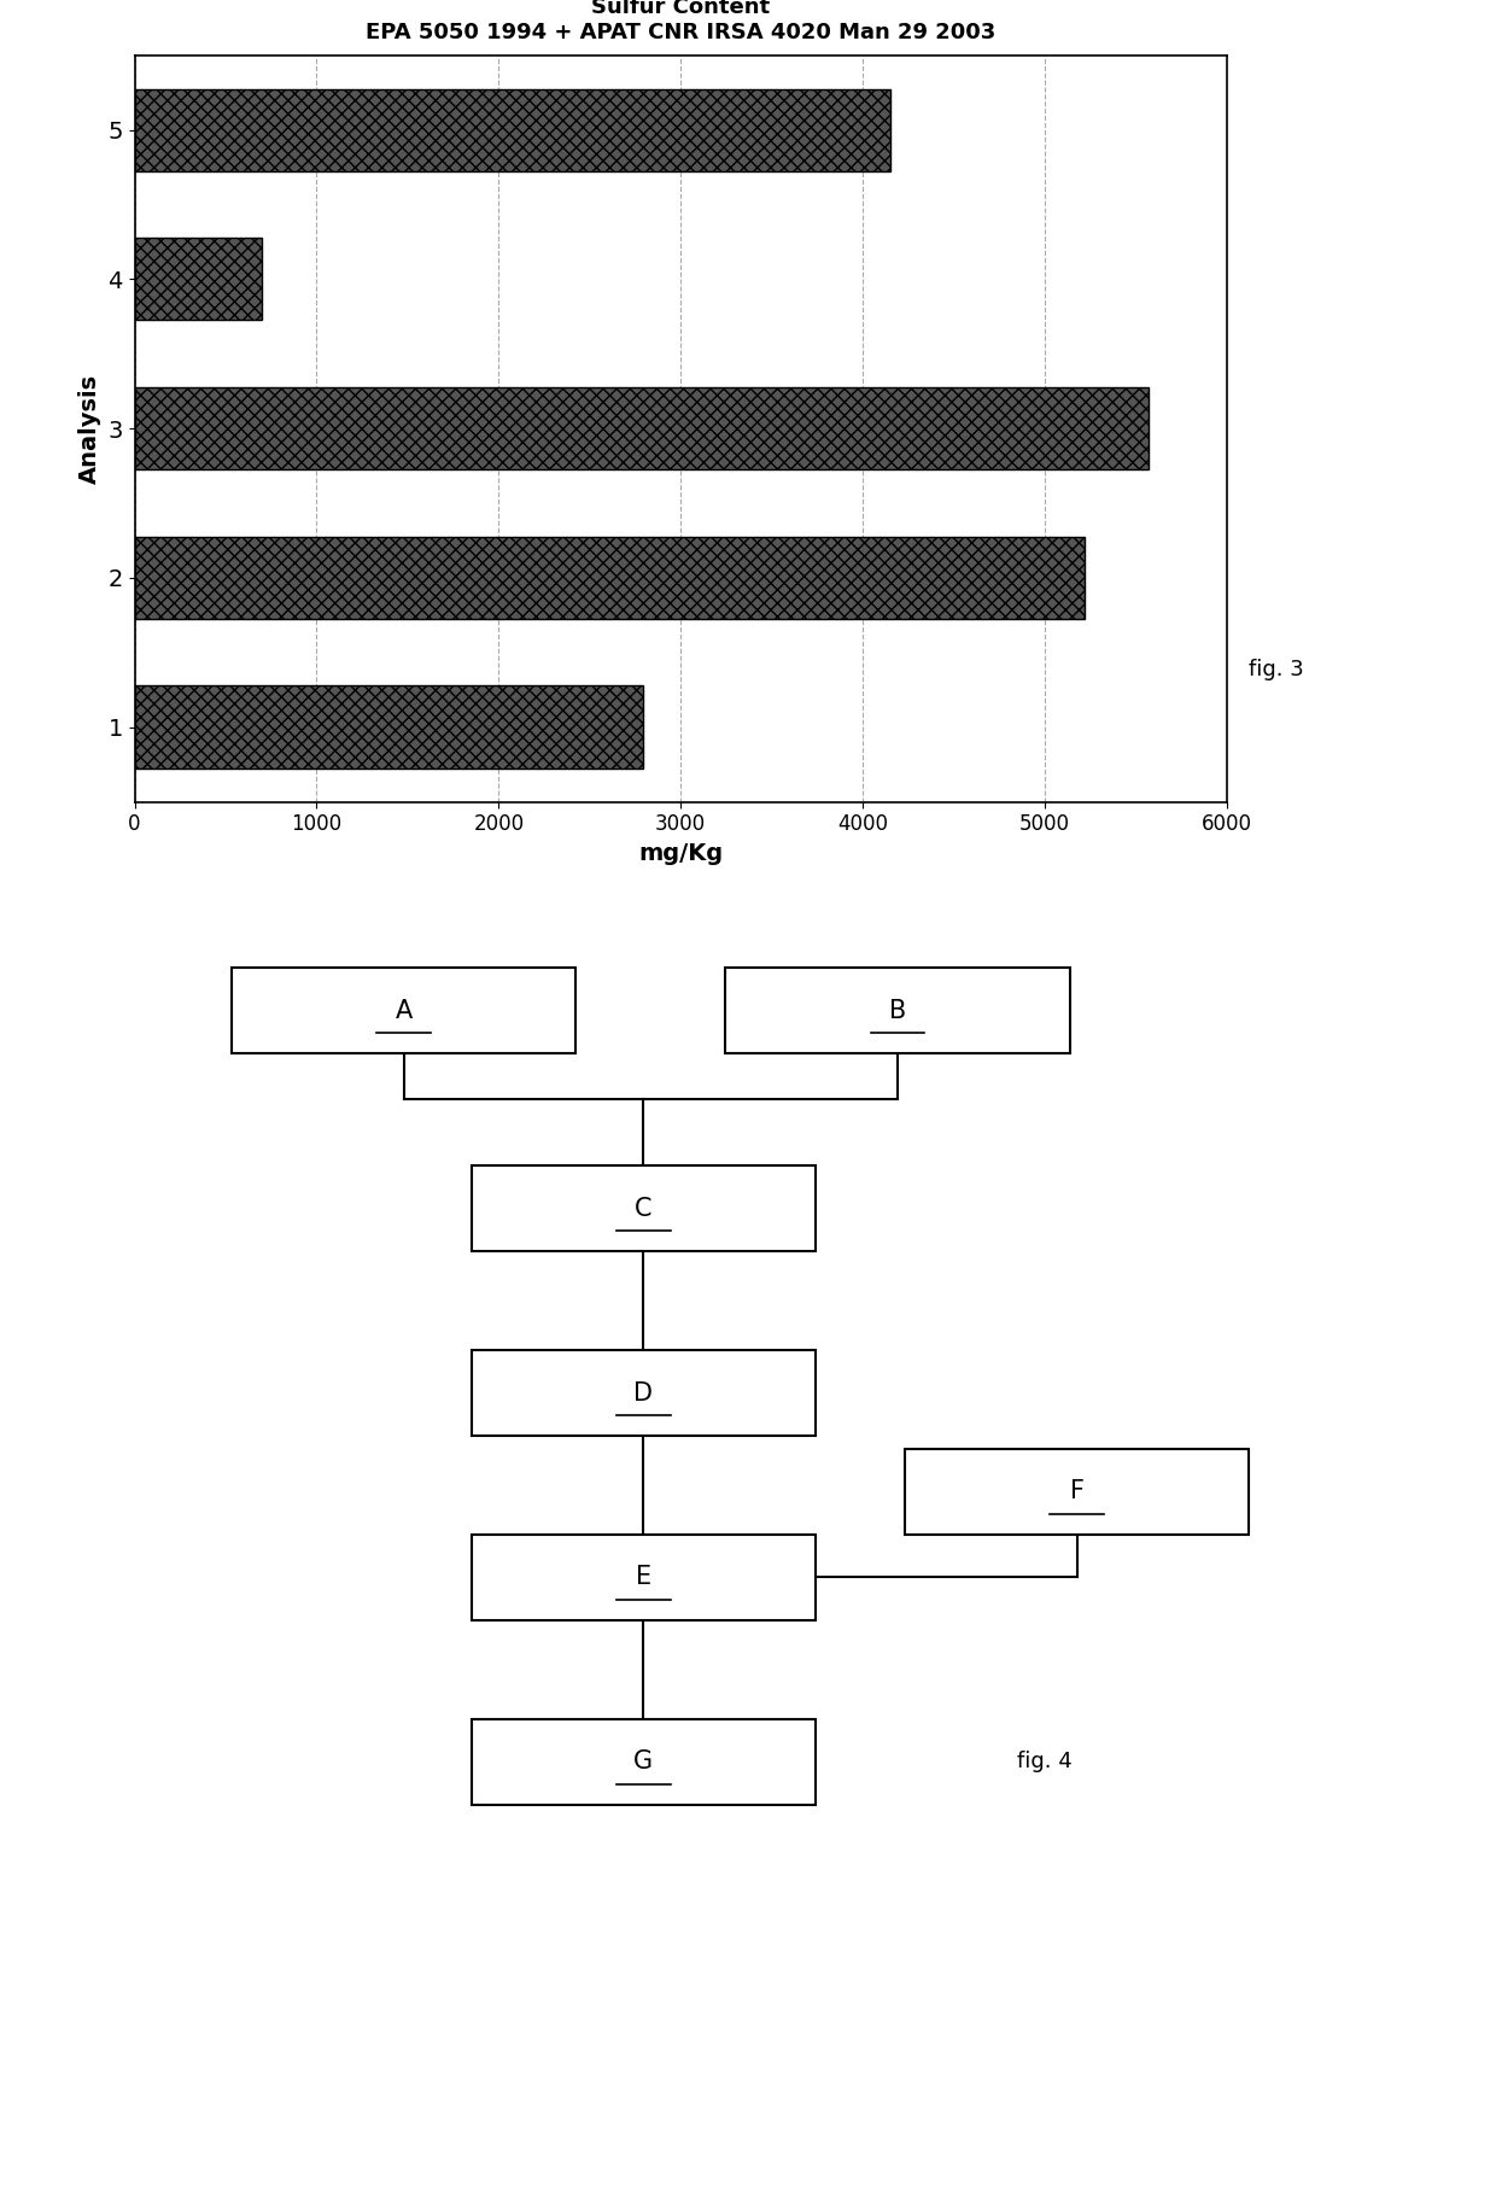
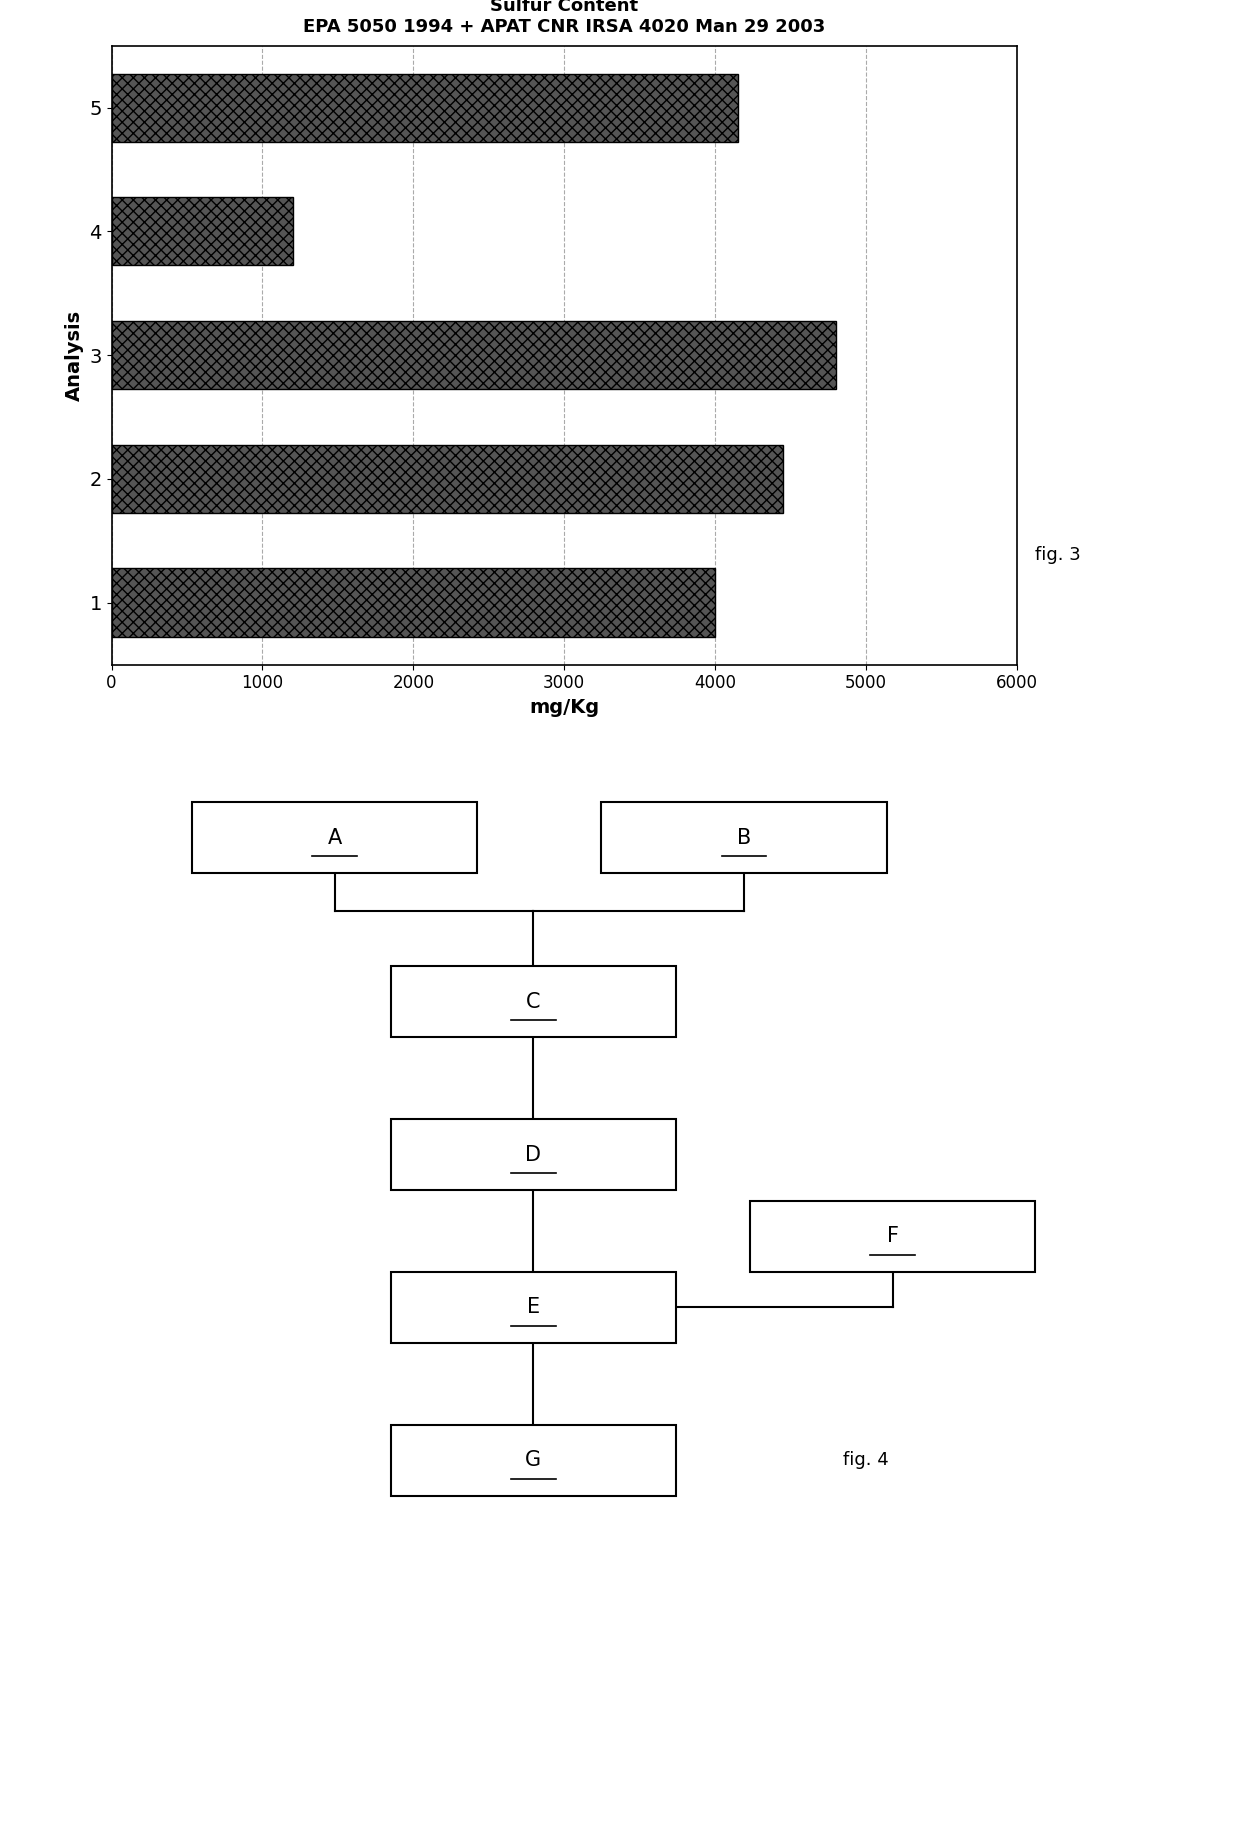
4: 700 -> 1200
3: 5570 -> 4800
2: 5220 -> 4450
1: 2790 -> 4000
